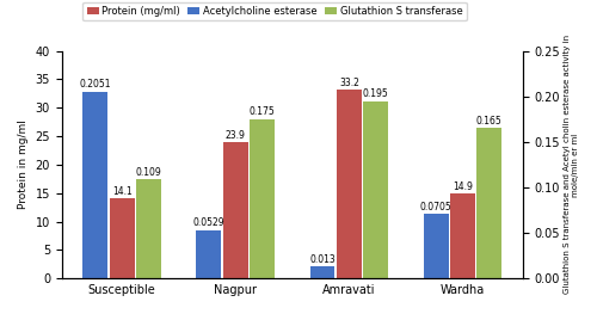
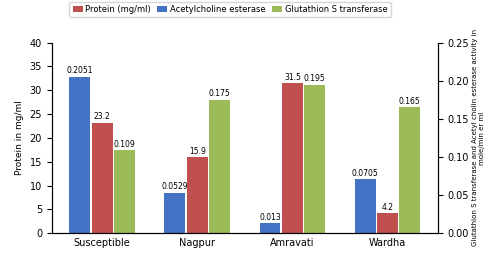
Protein (mg/ml)/Susceptible: 14.1 -> 23.2
Protein (mg/ml)/Nagpur: 23.9 -> 15.9
Protein (mg/ml)/Amravati: 33.2 -> 31.5
Protein (mg/ml)/Wardha: 14.9 -> 4.2
